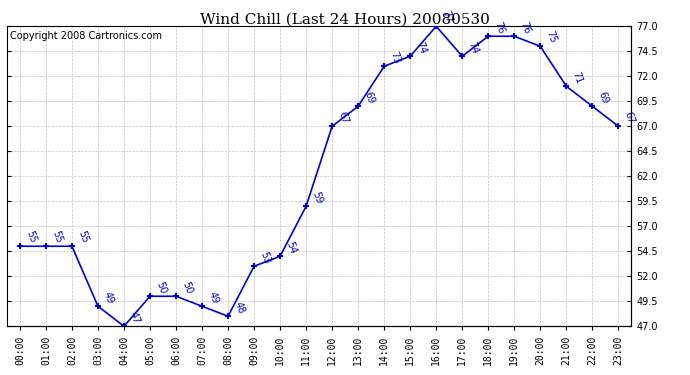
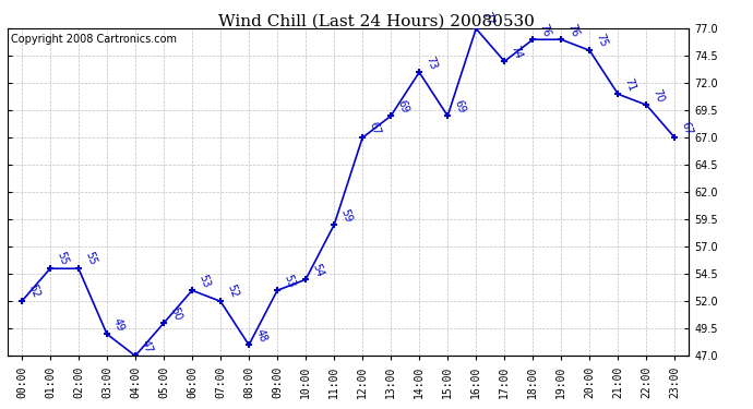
00:00: 55 -> 52
06:00: 50 -> 53
07:00: 49 -> 52
15:00: 74 -> 69
22:00: 69 -> 70
